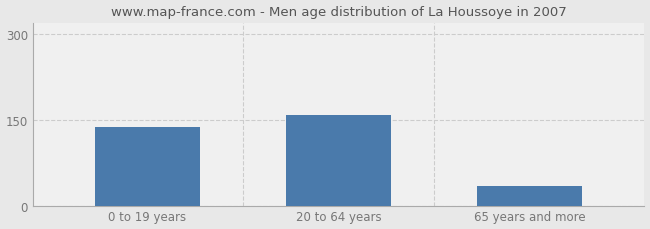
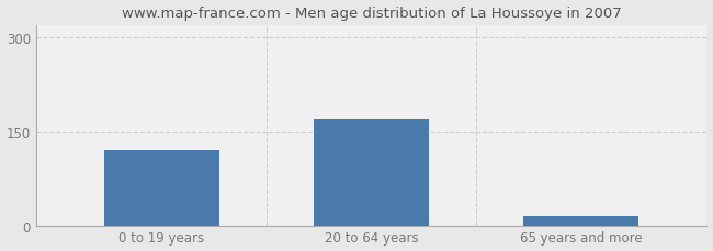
0 to 19 years: 138 -> 120
20 to 64 years: 158 -> 170
65 years and more: 34 -> 15
